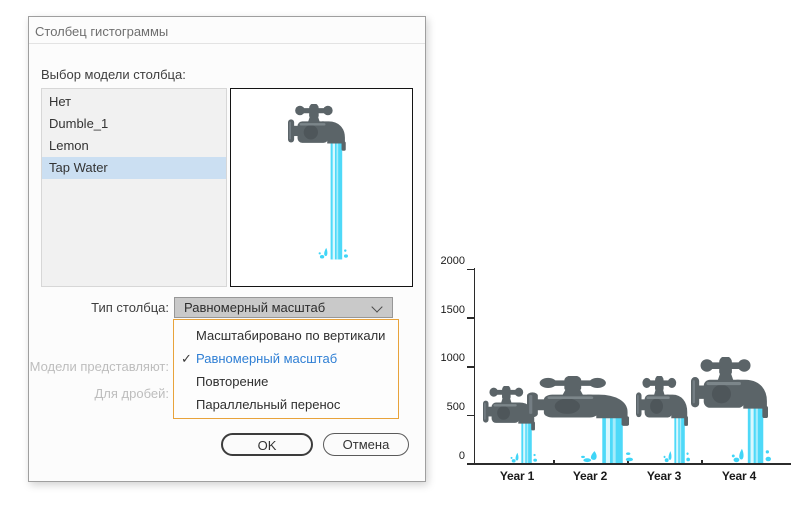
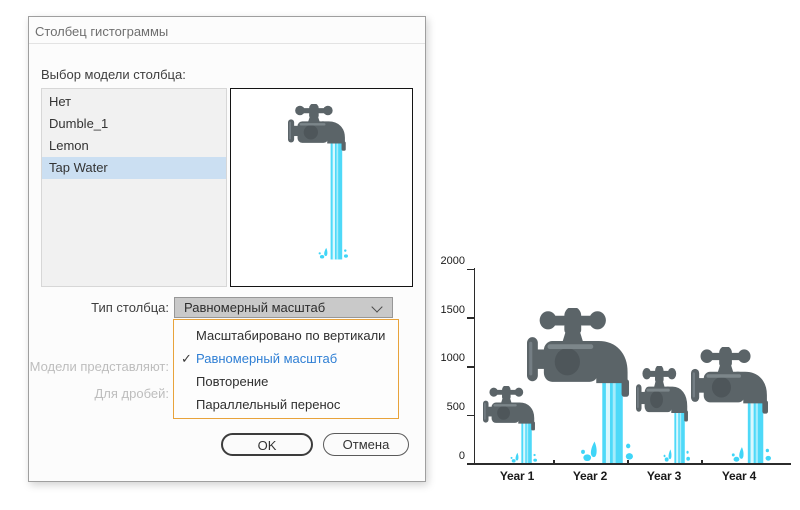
Year 2: 900 -> 1600
Year 3: 900 -> 1000
Year 4: 1100 -> 1200
